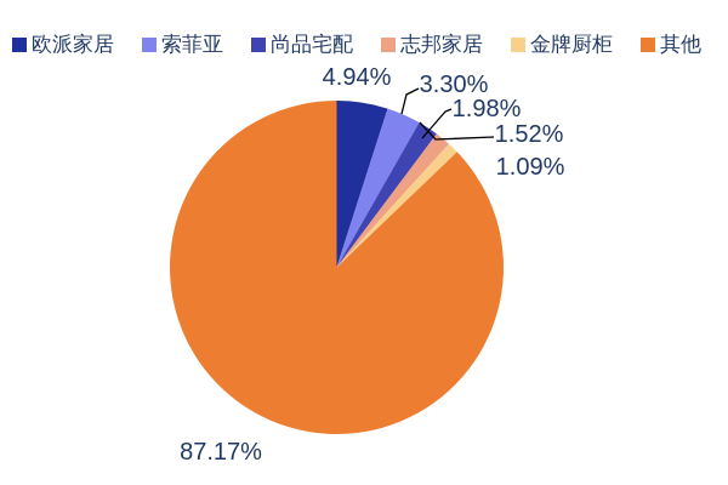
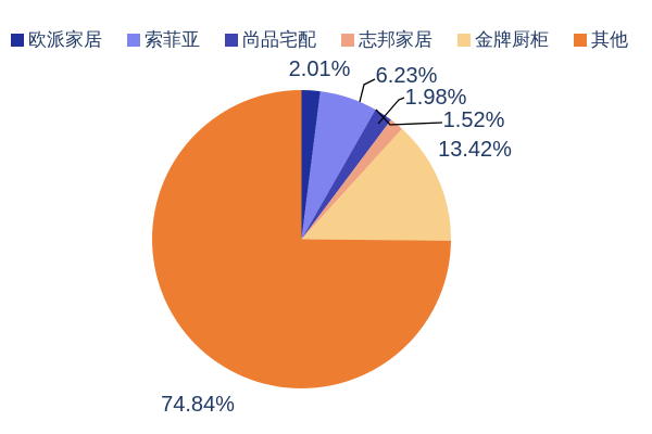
欧派家居: 4.94% -> 2.01%
索菲亚: 3.30% -> 6.23%
金牌厨柜: 1.09% -> 13.42%
其他: 87.17% -> 74.84%
